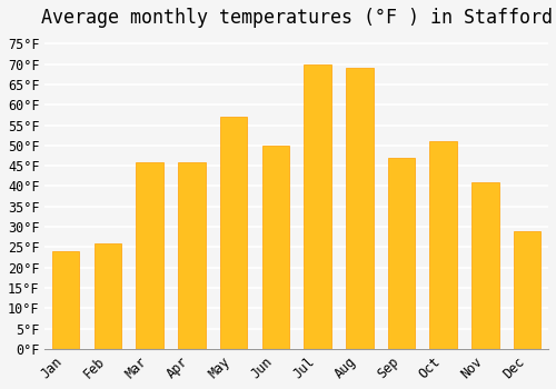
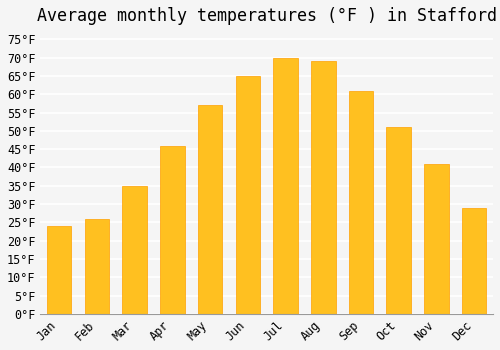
Mar: 46°F -> 35°F
Jun: 50°F -> 65°F
Sep: 47°F -> 61°F
